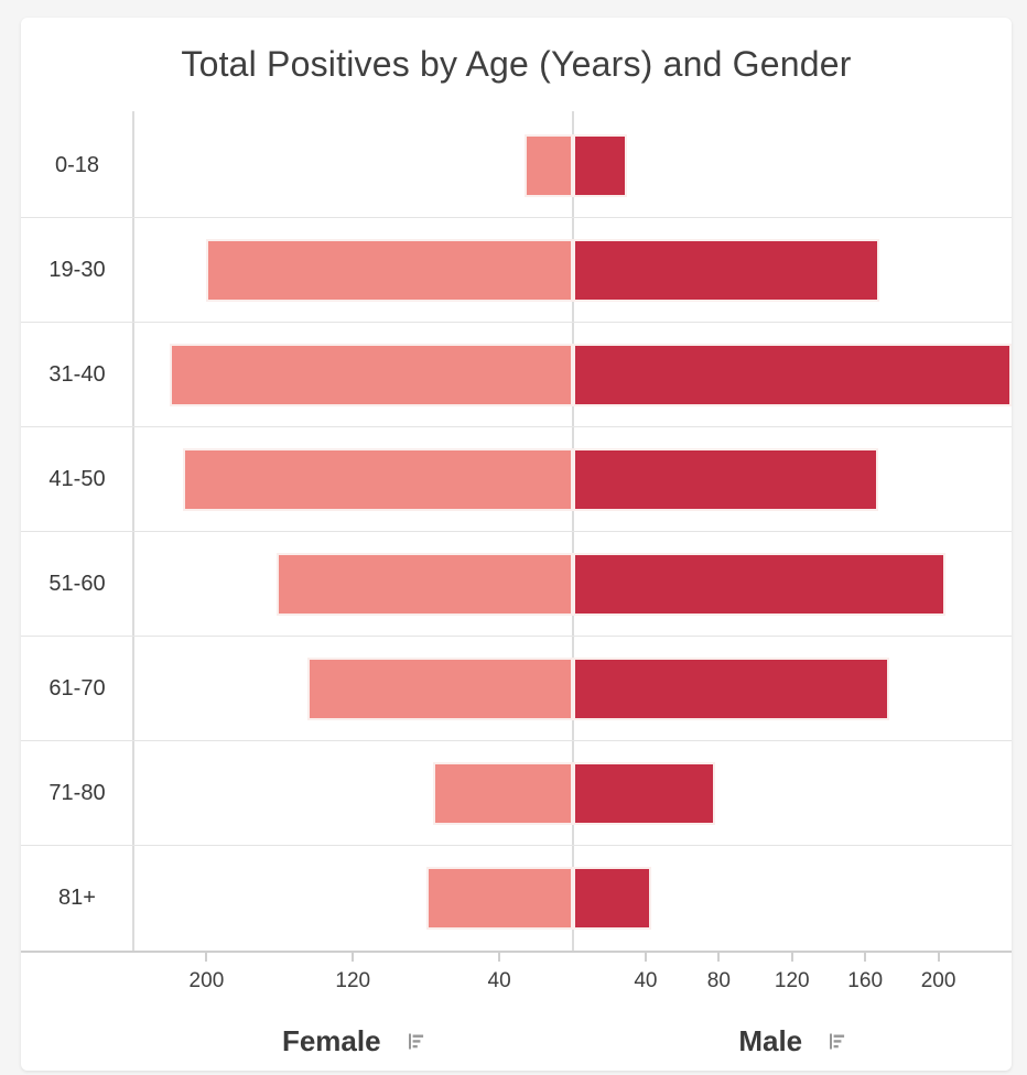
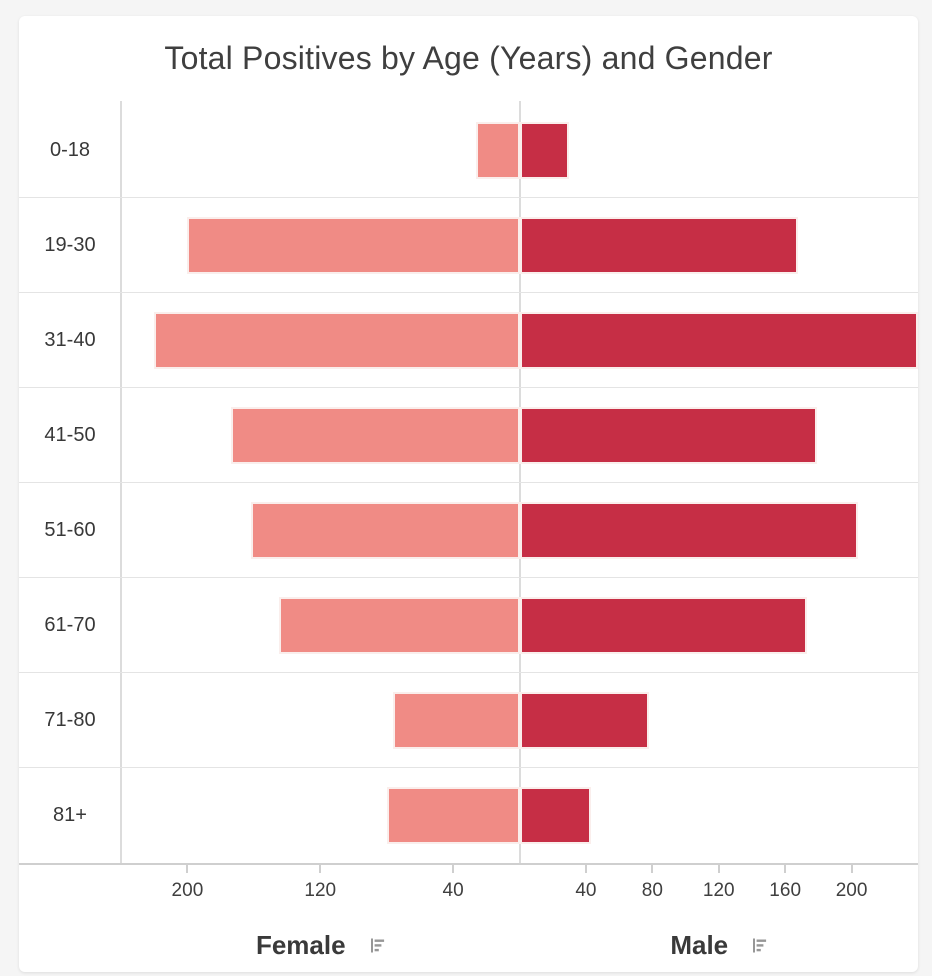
Female/41-50: 213 -> 174
Male/41-50: 167 -> 179
